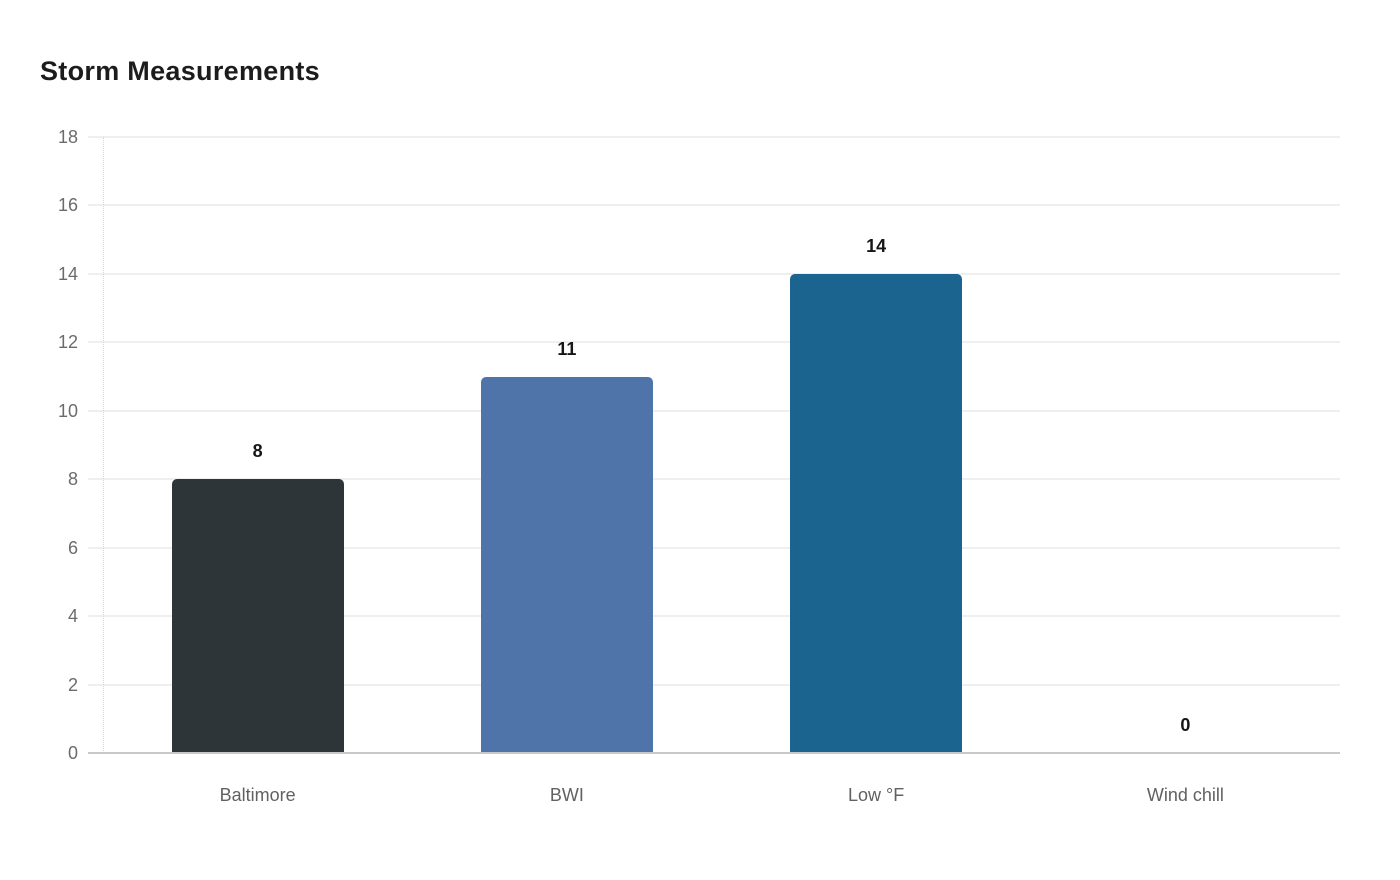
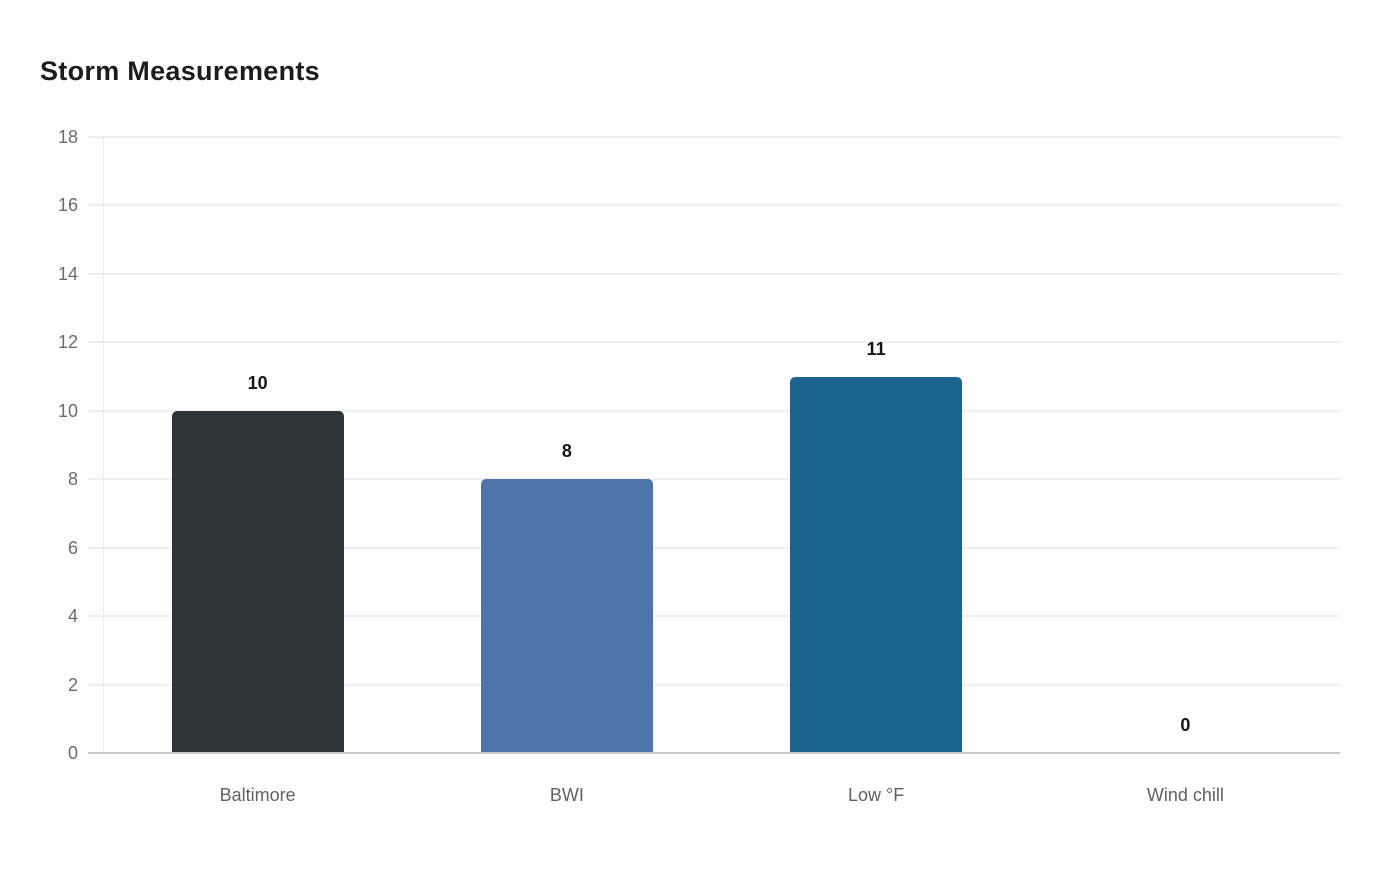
Baltimore: 8 -> 10
BWI: 11 -> 8
Low °F: 14 -> 11
